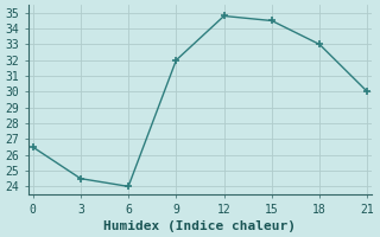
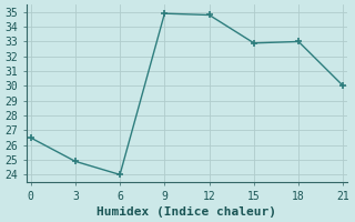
3: 24.5 -> 24.9
9: 32.0 -> 34.9
15: 34.5 -> 32.9
